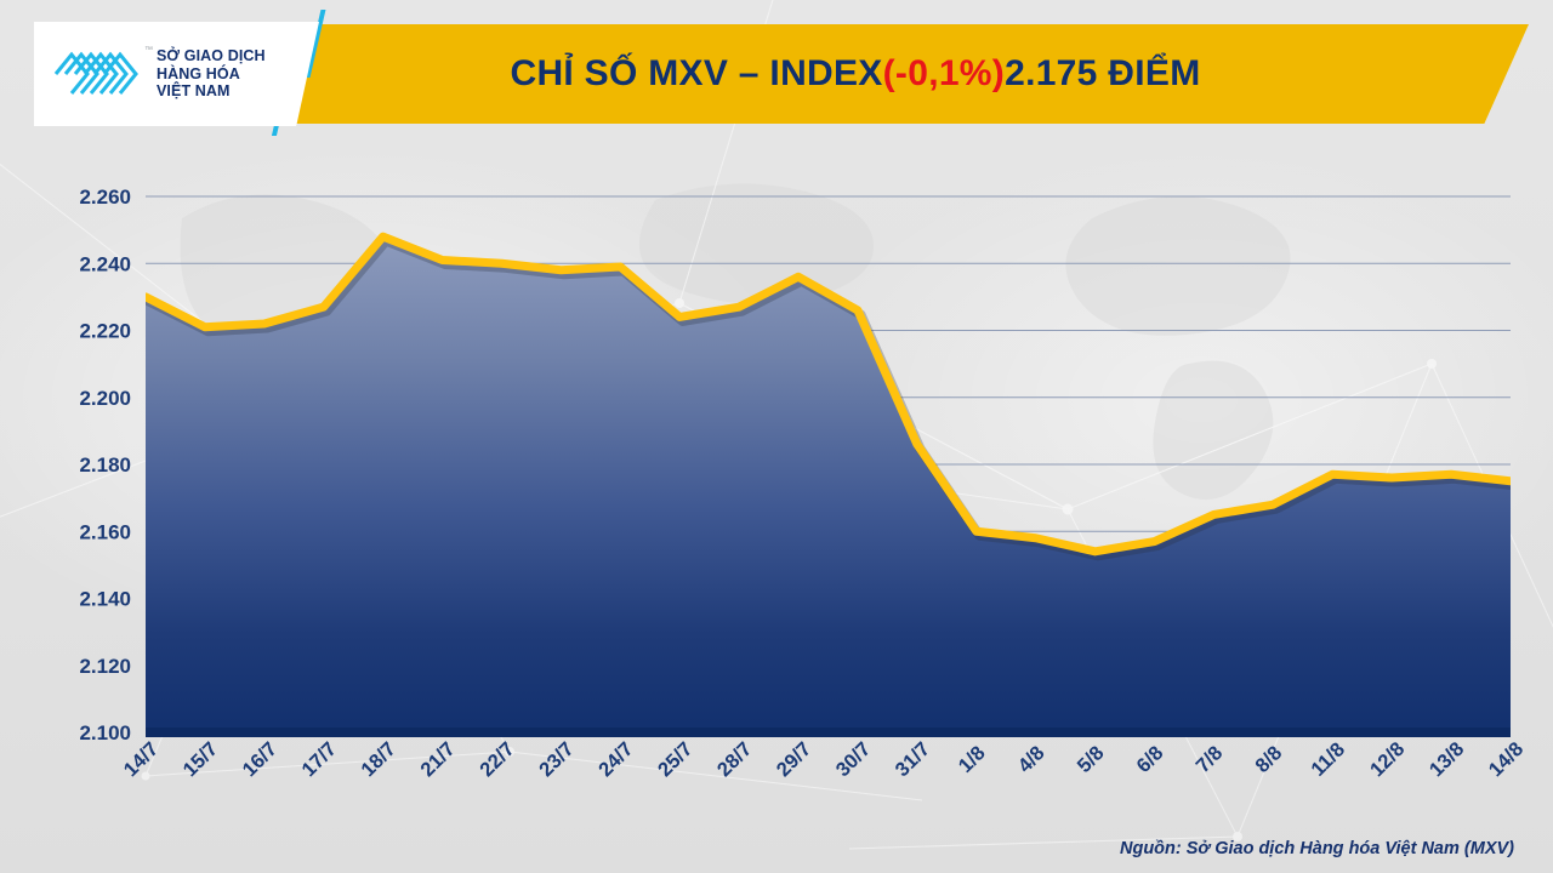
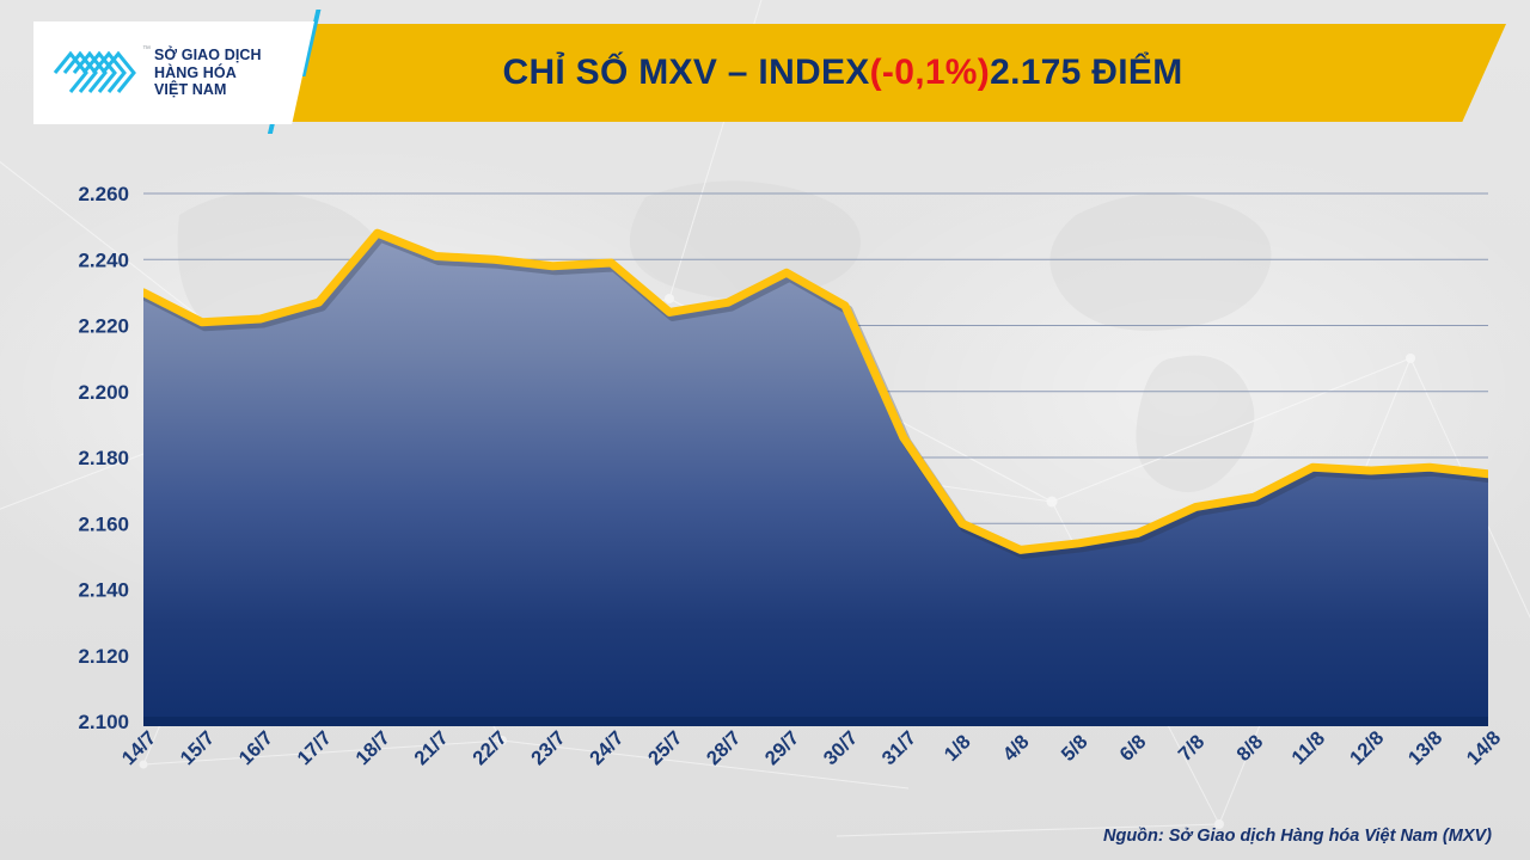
4/8: 2158 -> 2152
